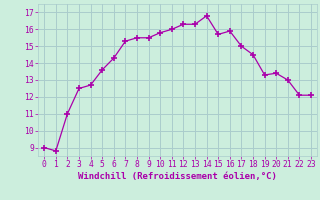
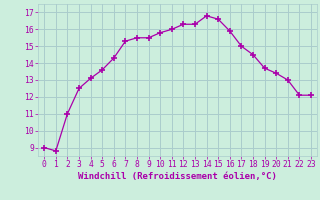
4: 12.7 -> 13.1
15: 15.7 -> 16.6
19: 13.3 -> 13.7
